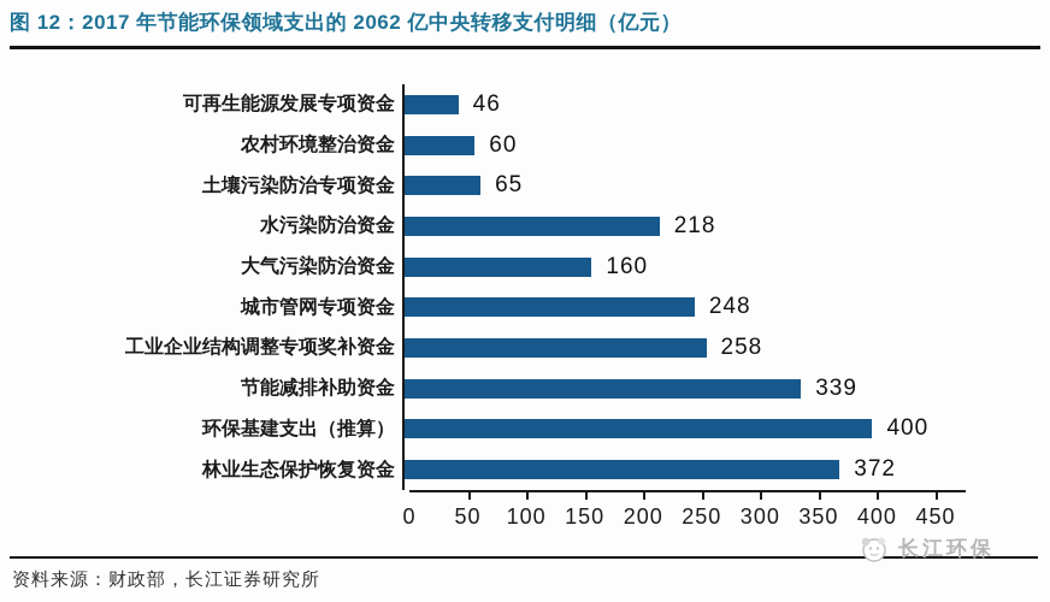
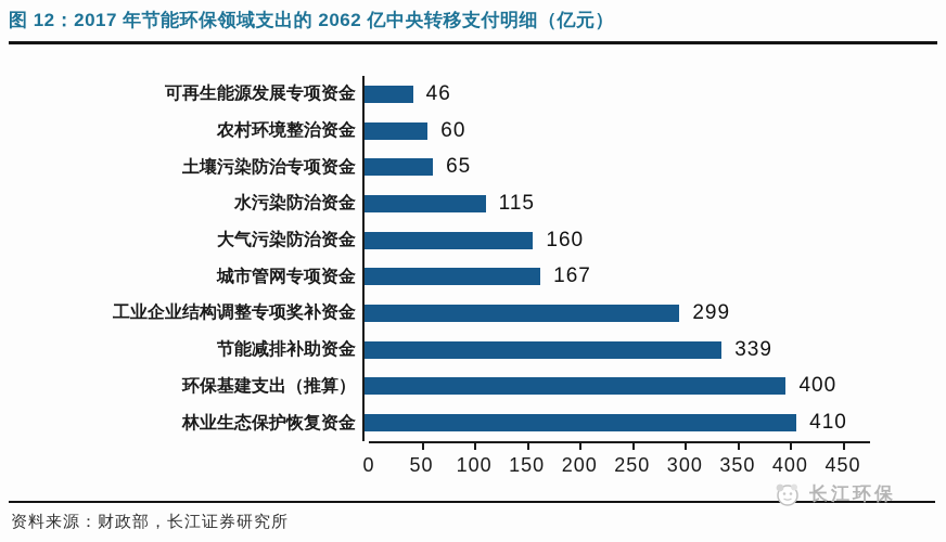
水污染防治资金: 218 -> 115
城市管网专项资金: 248 -> 167
工业企业结构调整专项奖补资金: 258 -> 299
林业生态保护恢复资金: 372 -> 410
